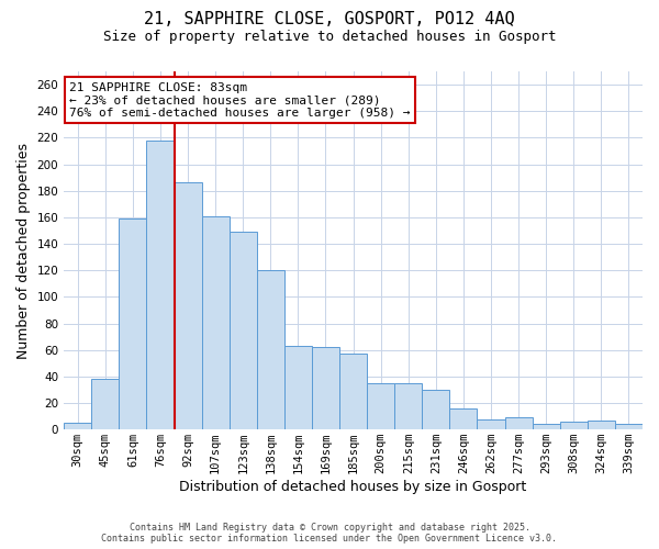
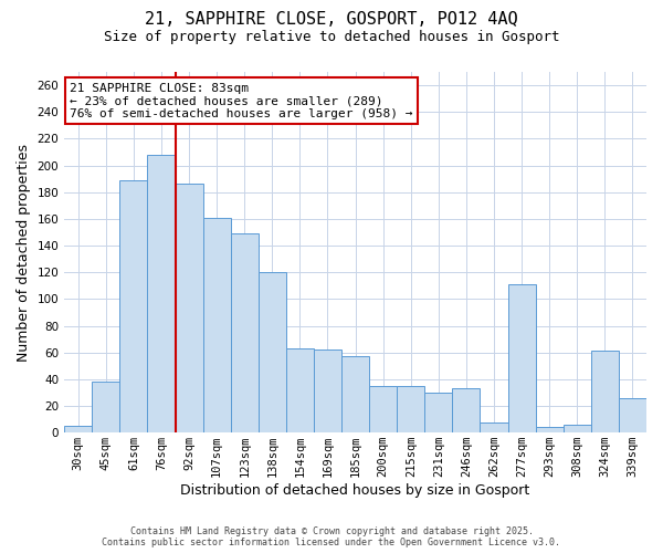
61sqm: 159 -> 189
76sqm: 218 -> 208
246sqm: 16 -> 33
277sqm: 9 -> 111
324sqm: 7 -> 61
339sqm: 4 -> 26
